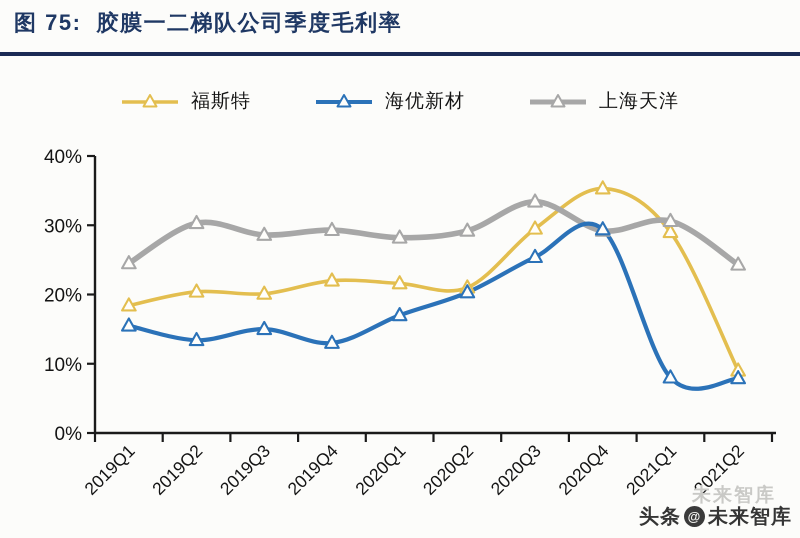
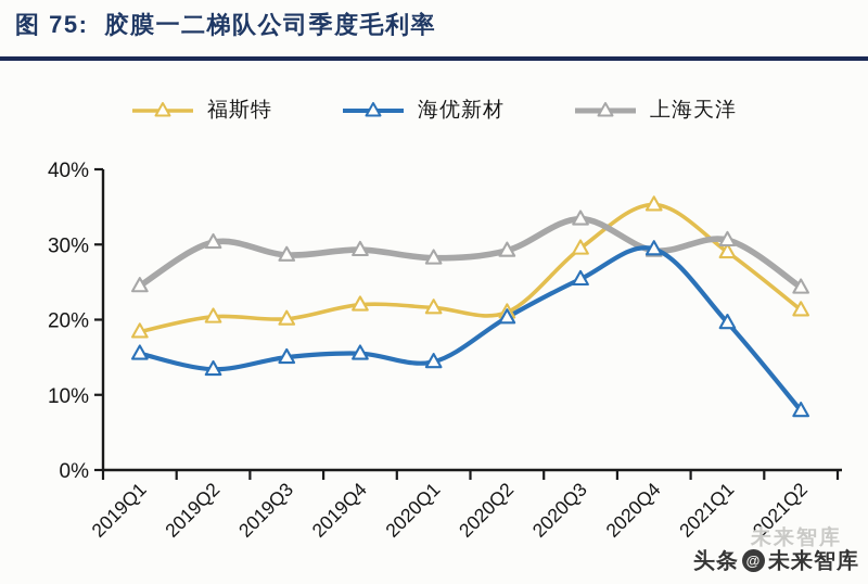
海优新材/2019Q4: 13% -> 16%
海优新材/2020Q1: 17% -> 14%
海优新材/2021Q1: 8% -> 20%
福斯特/2021Q2: 9% -> 21%
